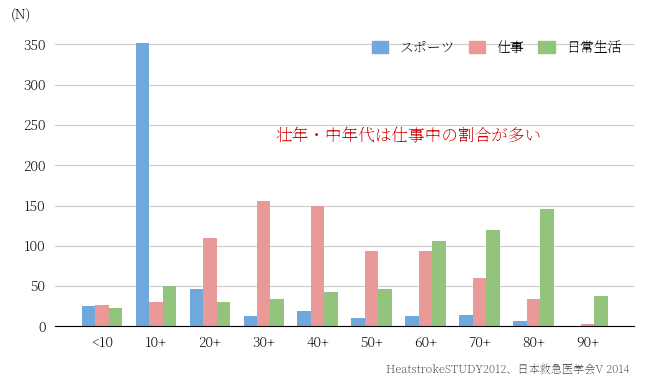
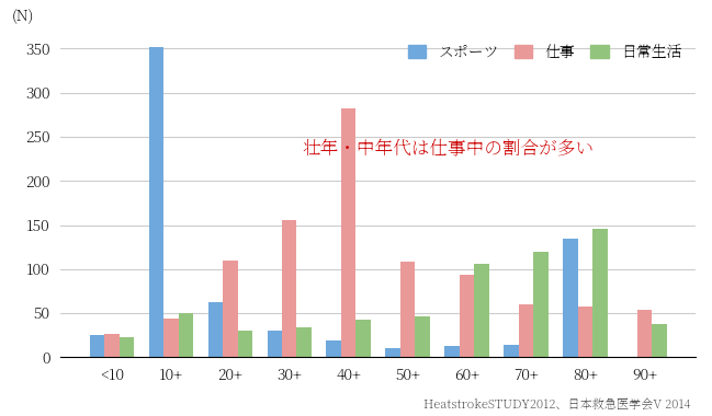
仕事/10+: 30 -> 44
スポーツ/20+: 46 -> 62
スポーツ/30+: 13 -> 30
仕事/40+: 150 -> 282
仕事/50+: 93 -> 108
スポーツ/80+: 6 -> 134
仕事/80+: 34 -> 58
仕事/90+: 3 -> 54
